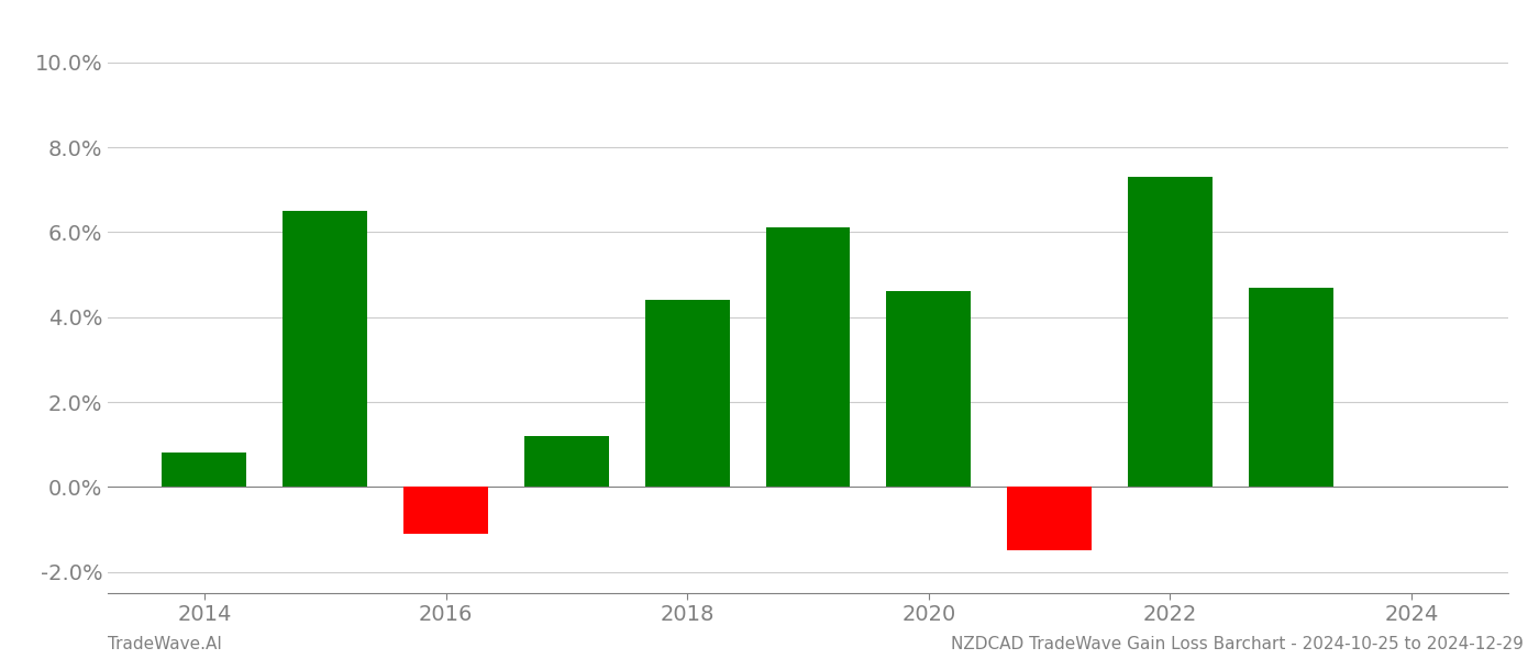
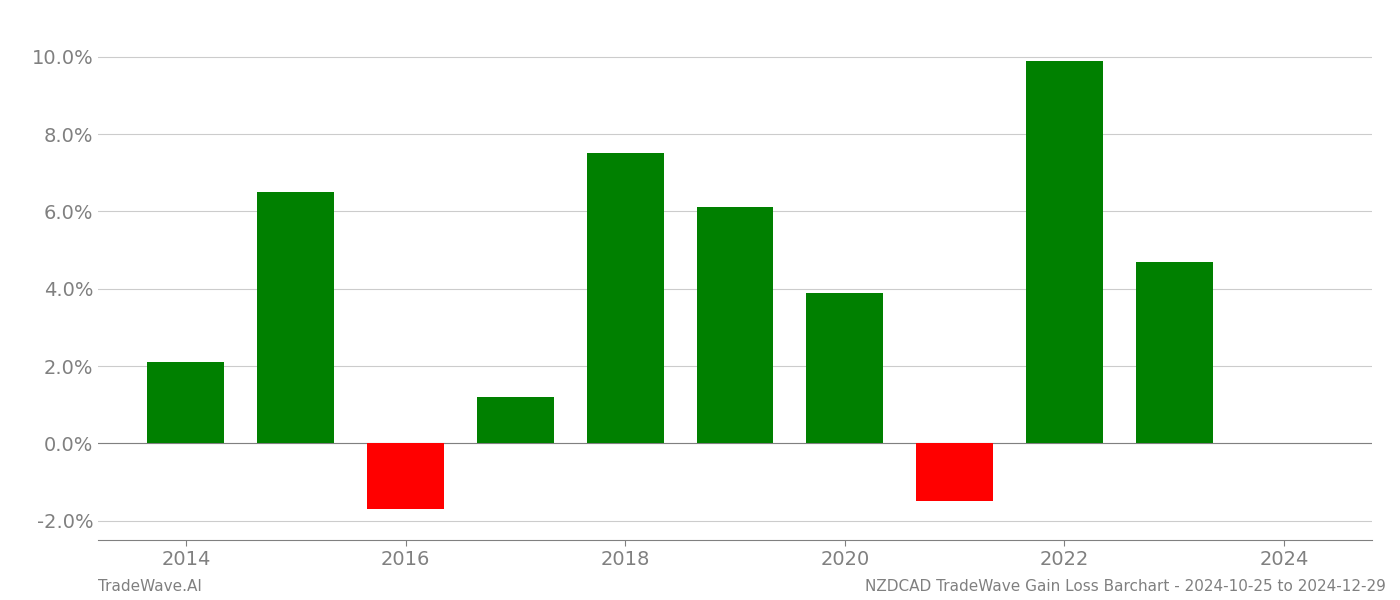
2014: 0.8% -> 2.1%
2016: -1.1% -> -1.7%
2018: 4.4% -> 7.5%
2020: 4.6% -> 3.9%
2022: 7.3% -> 9.9%
